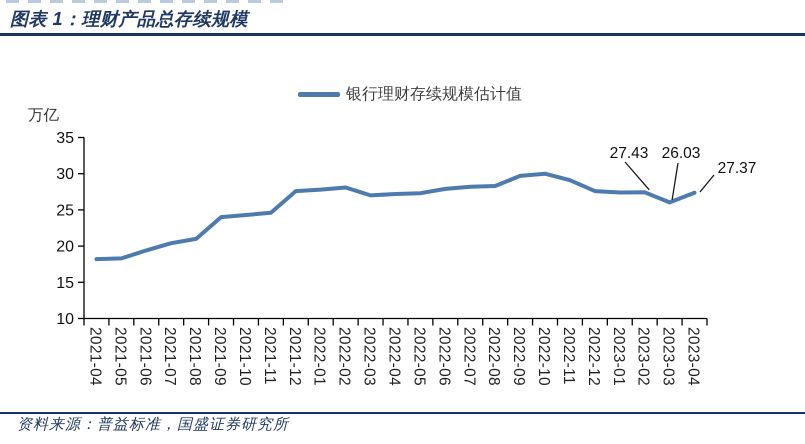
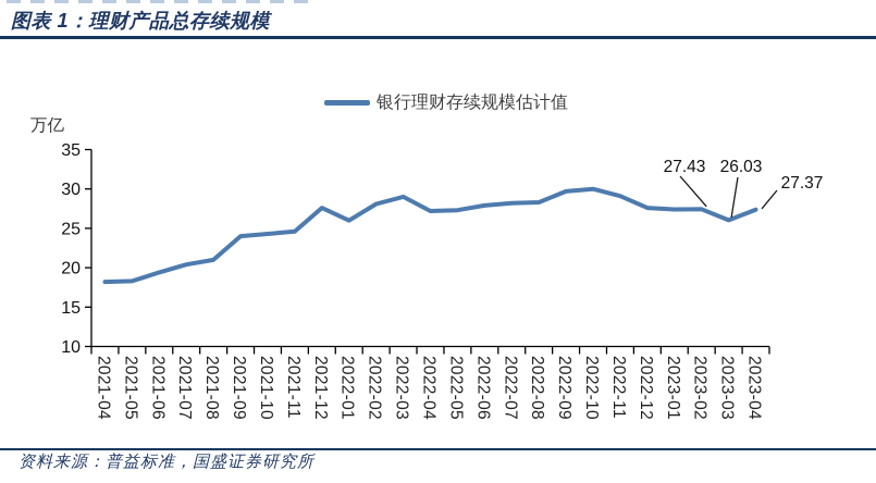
2022-01: 28 -> 26
2022-03: 27 -> 29
